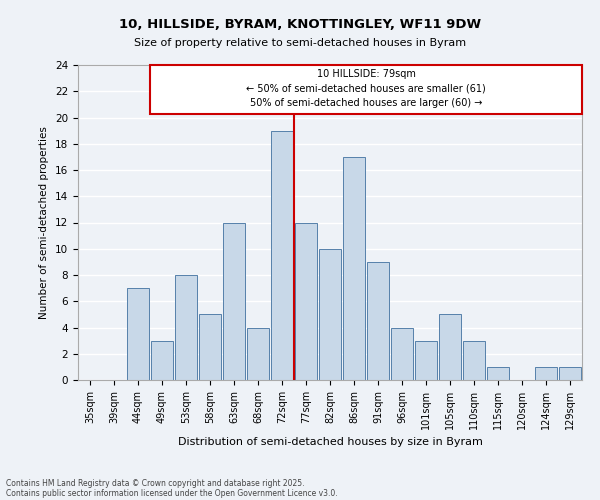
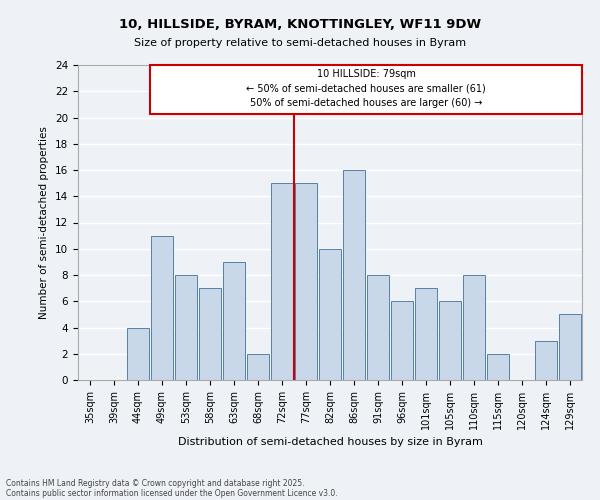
44sqm: 7 -> 4
49sqm: 3 -> 11
58sqm: 5 -> 7
63sqm: 12 -> 9
68sqm: 4 -> 2
72sqm: 19 -> 15
77sqm: 12 -> 15
86sqm: 17 -> 16
91sqm: 9 -> 8
96sqm: 4 -> 6
101sqm: 3 -> 7
105sqm: 5 -> 6
110sqm: 3 -> 8
115sqm: 1 -> 2
124sqm: 1 -> 3
129sqm: 1 -> 5
